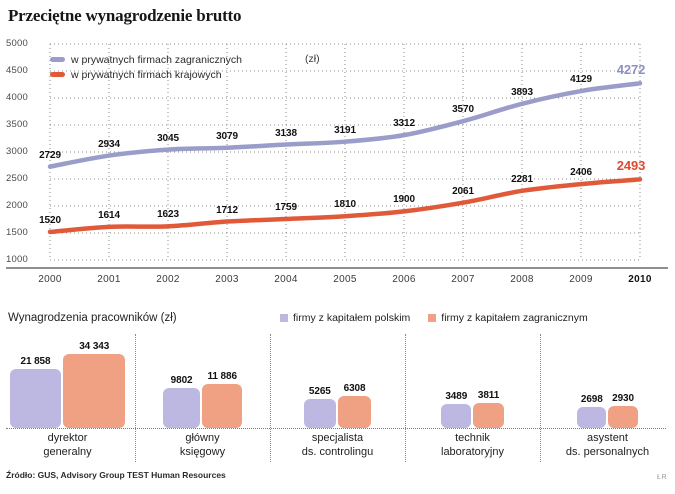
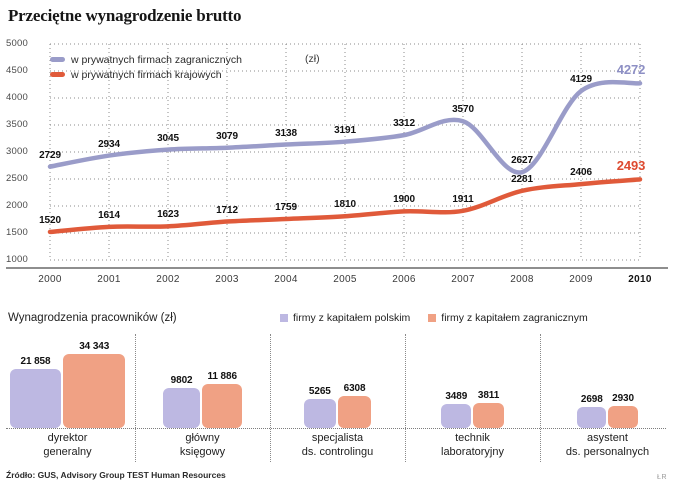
Przeciętne wynagrodzenie brutto/w prywatnych firmach krajowych/2007: 2061 -> 1911
Przeciętne wynagrodzenie brutto/w prywatnych firmach zagranicznych/2008: 3893 -> 2627
